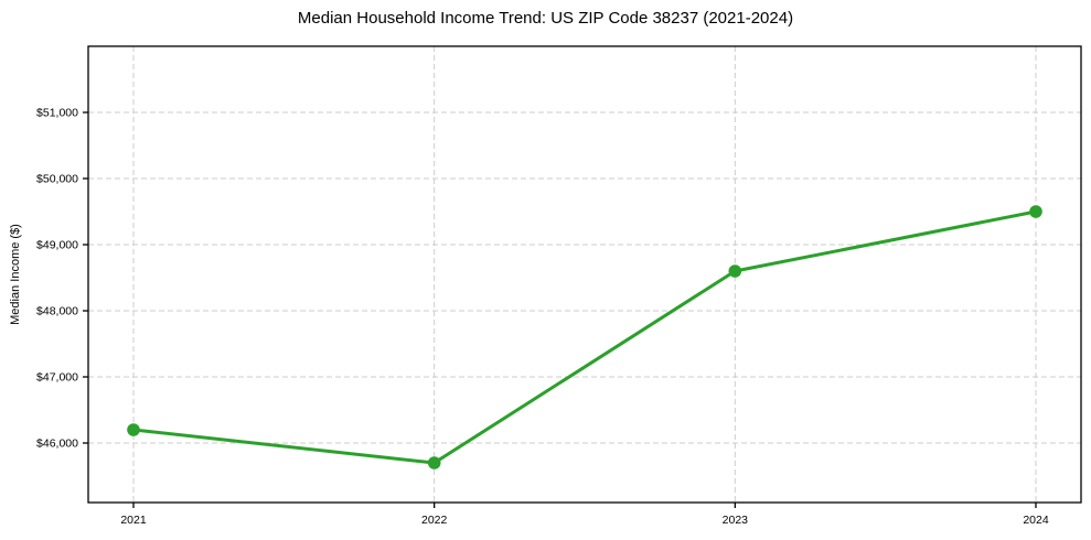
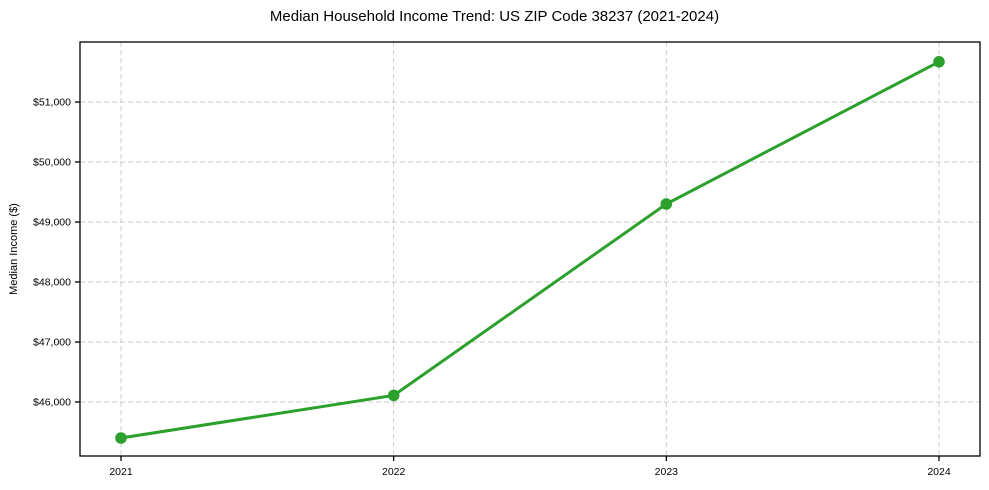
2021: $46200 -> $45400
2022: $45700 -> $46100
2023: $48600 -> $49300
2024: $49500 -> $51700
